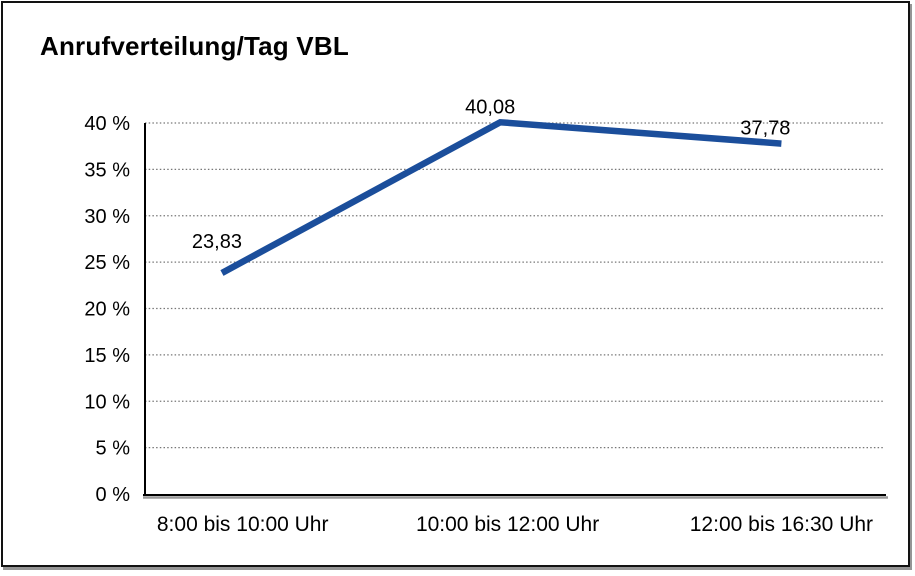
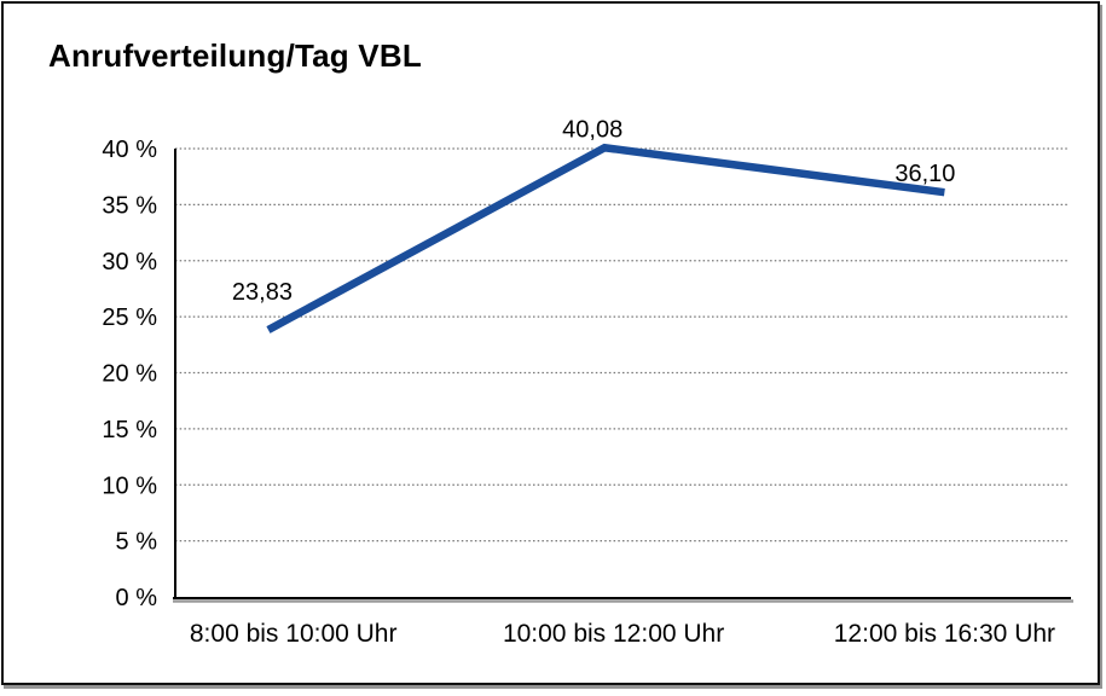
12:00 bis 16:30 Uhr: 37,78 -> 36,10
